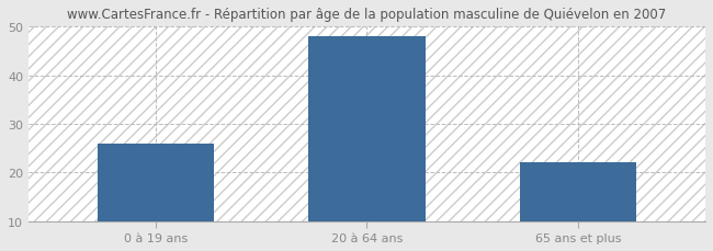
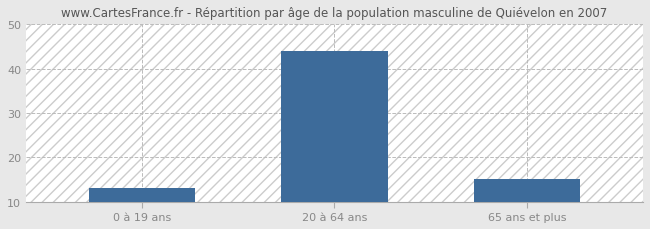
0 à 19 ans: 26 -> 13
20 à 64 ans: 48 -> 44
65 ans et plus: 22 -> 15
